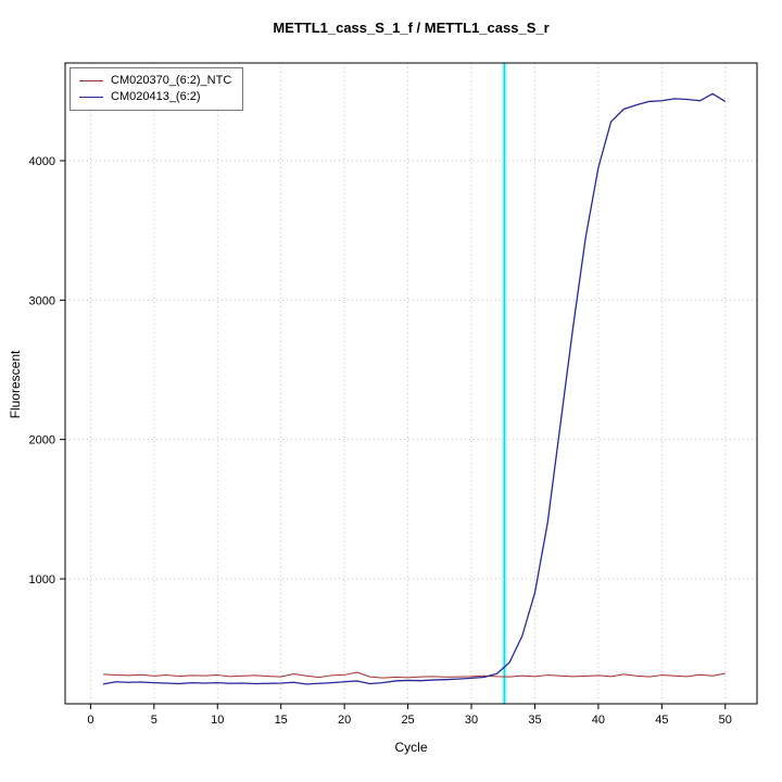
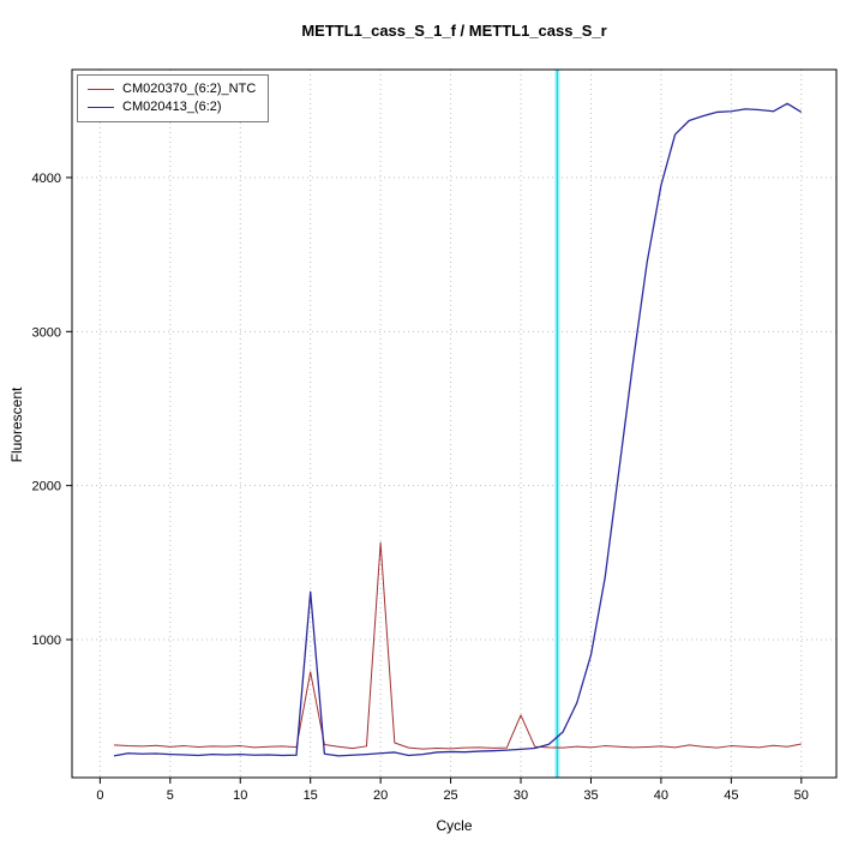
CM020370_(6:2)_NTC/15: 300 -> 790
CM020413_(6:2)/15: 250 -> 1310
CM020370_(6:2)_NTC/20: 310 -> 1630
CM020370_(6:2)_NTC/30: 300 -> 510
